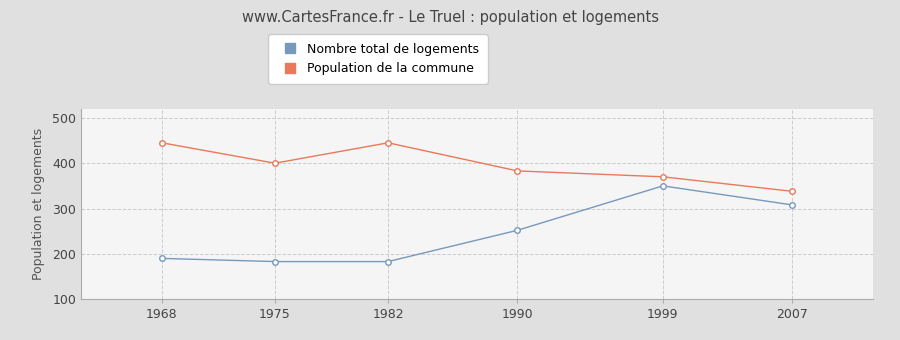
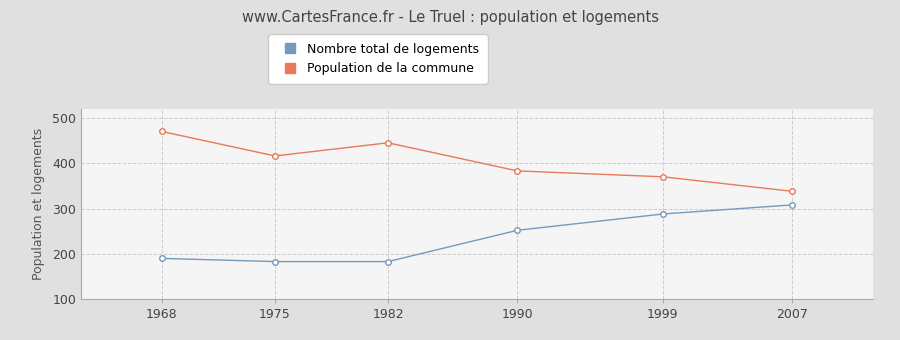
Population de la commune/1968: 445 -> 470
Population de la commune/1975: 400 -> 416
Nombre total de logements/1999: 350 -> 288
